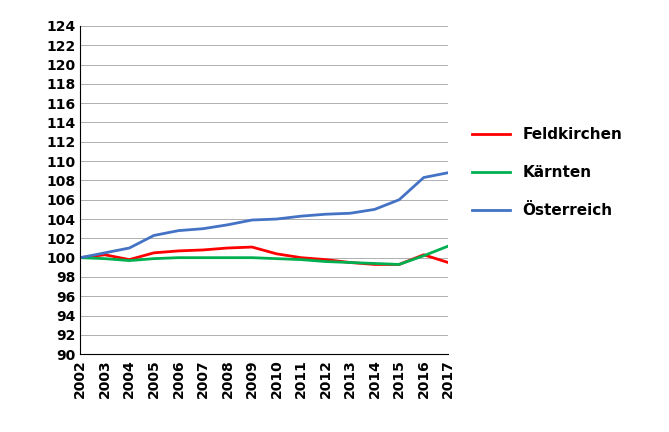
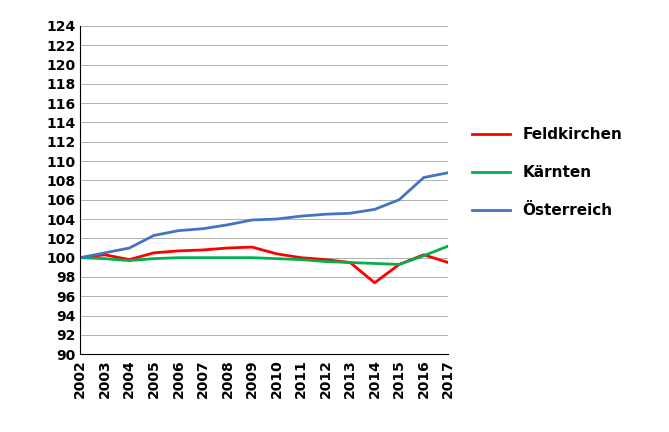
Feldkirchen/2014: 99.3 -> 97.4
